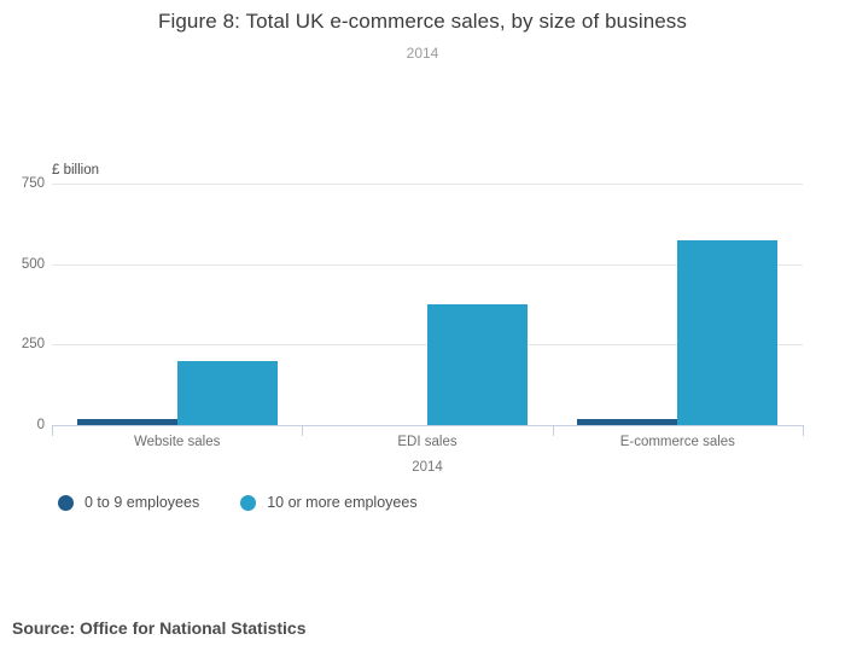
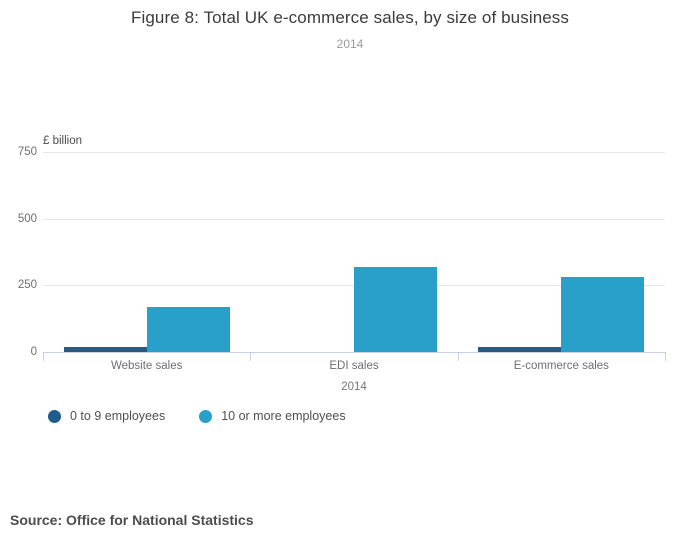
10 or more employees/Website sales: 200 -> 170
10 or more employees/EDI sales: 380 -> 320
10 or more employees/E-commerce sales: 570 -> 280
